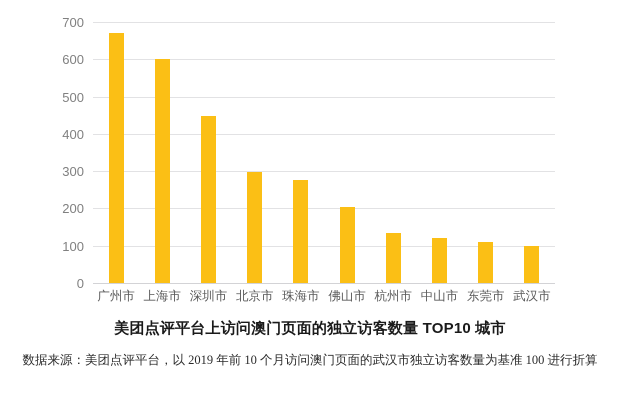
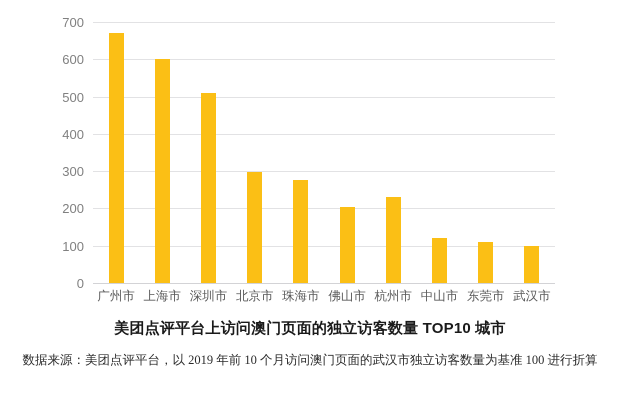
深圳市: 450 -> 510
杭州市: 130 -> 230
